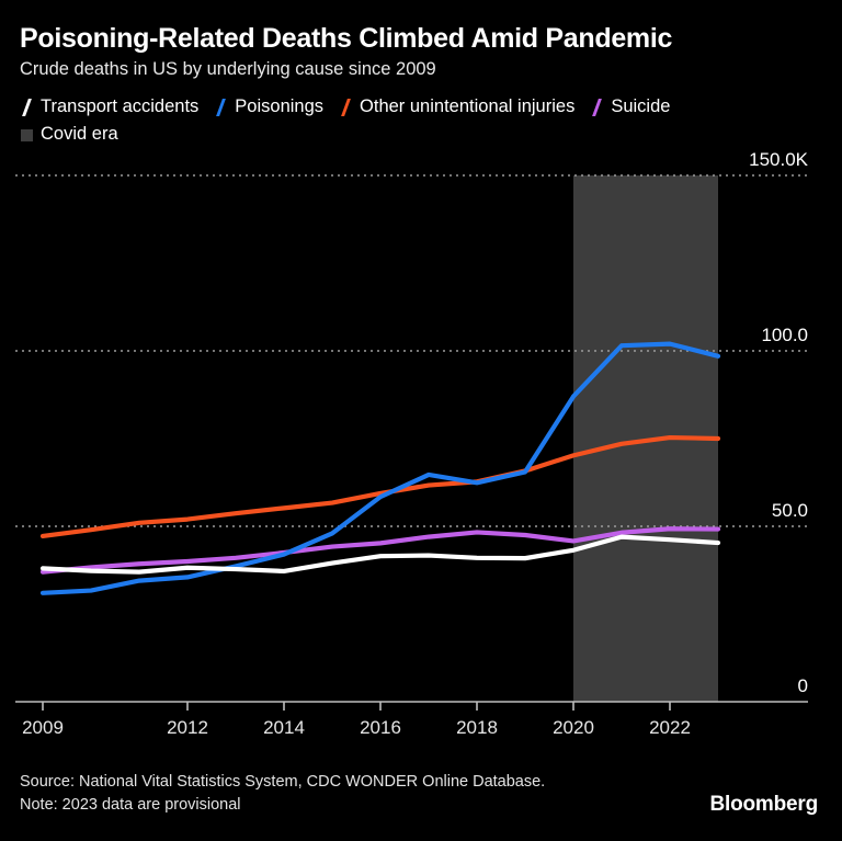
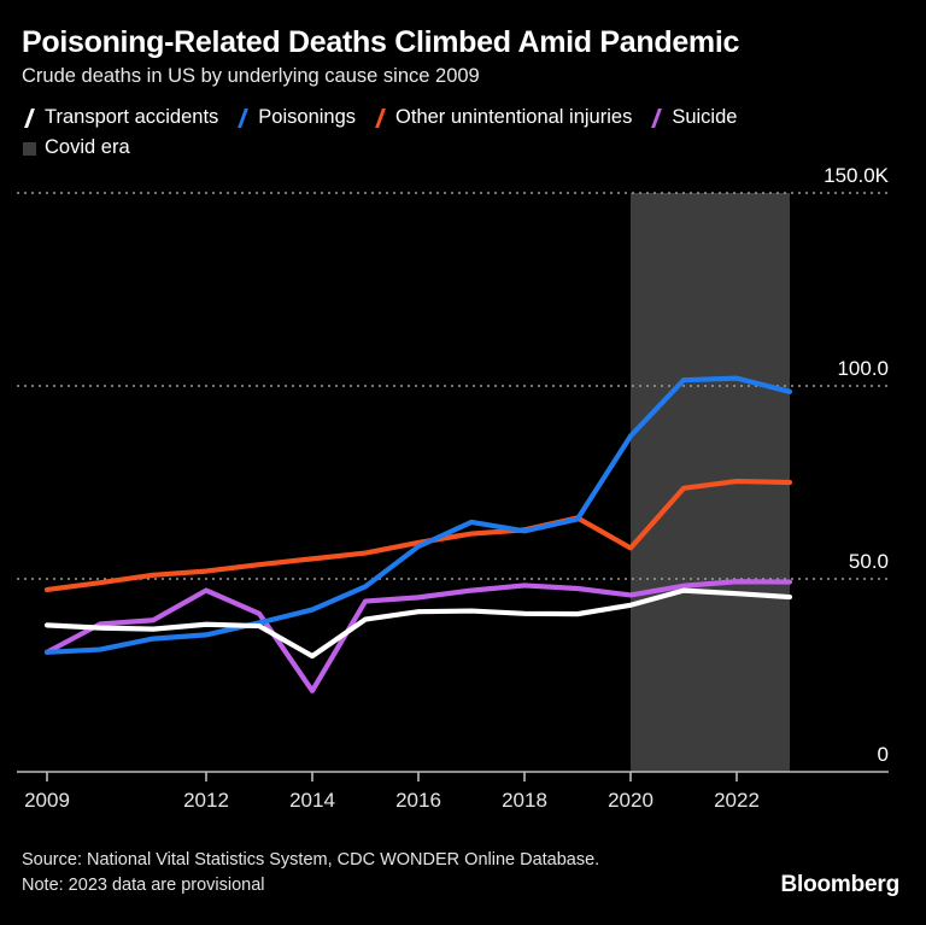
Suicide/2009: 37K -> 31K
Suicide/2012: 40K -> 47K
Transport accidents/2014: 37K -> 30K
Suicide/2014: 42K -> 21K
Other unintentional injuries/2020: 70K -> 58K
